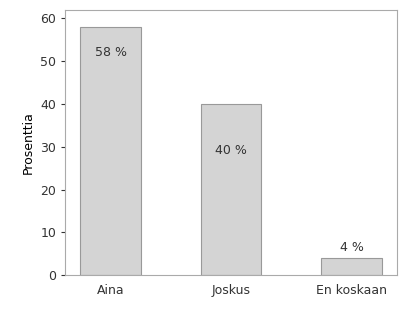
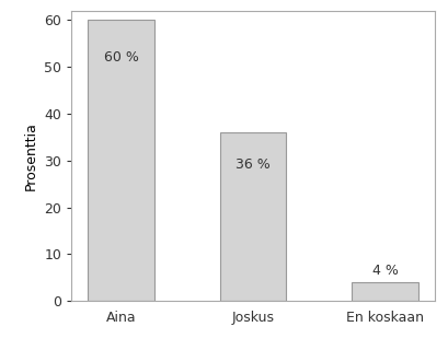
Aina: 58 -> 60
Joskus: 40 -> 36
